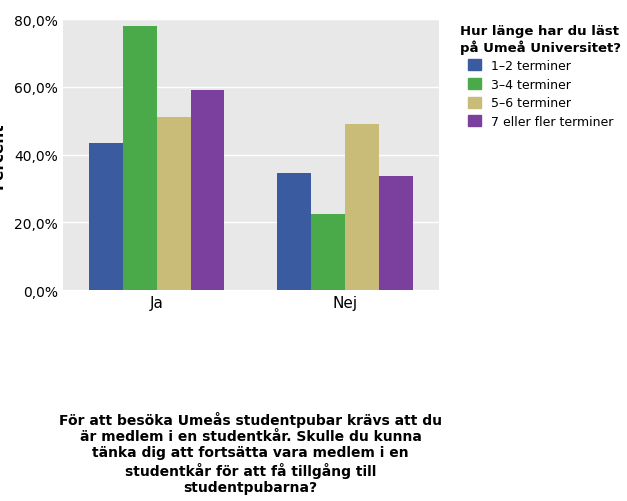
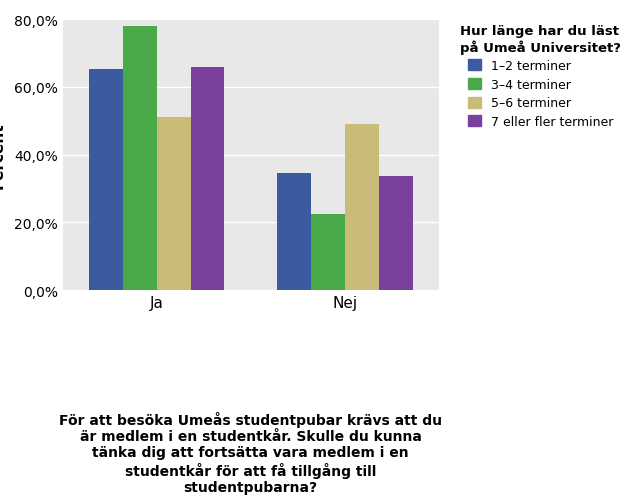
1–2 terminer/Ja: 43,5% -> 65,3%
7 eller fler terminer/Ja: 59,0% -> 65,8%
